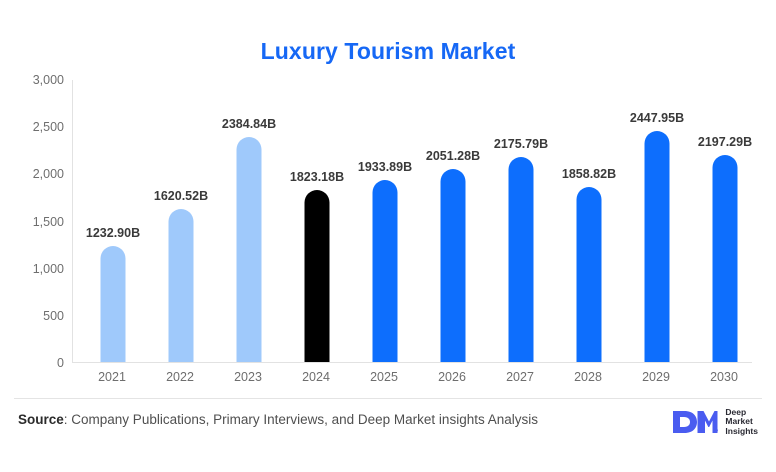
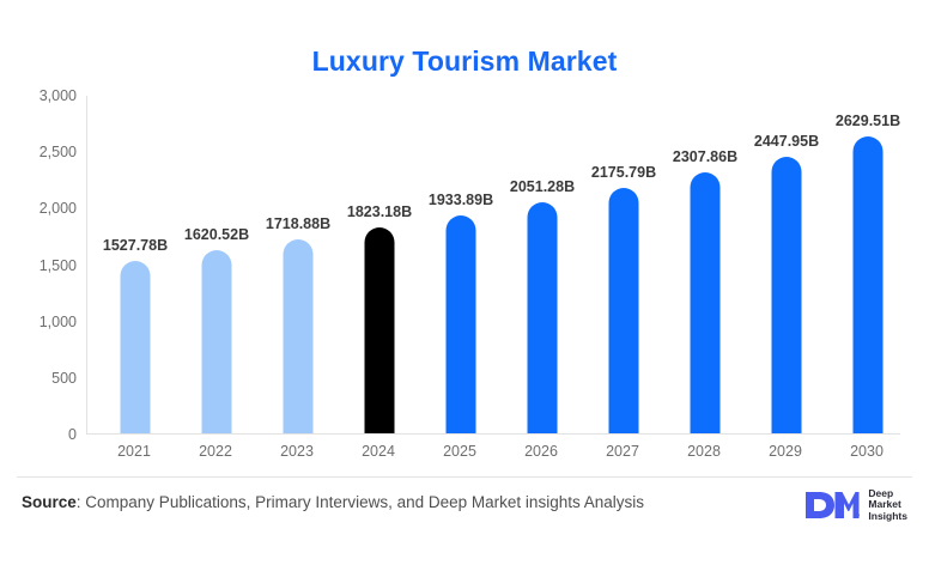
2021: 1232.90B -> 1527.78B
2023: 2384.84B -> 1718.88B
2028: 1858.82B -> 2307.86B
2030: 2197.29B -> 2629.51B
